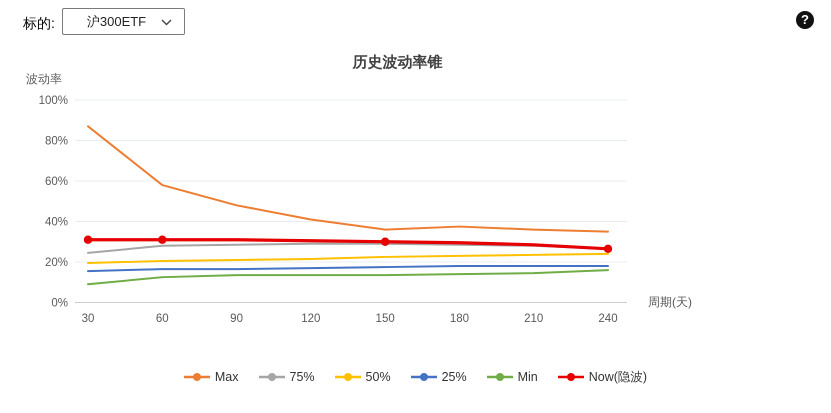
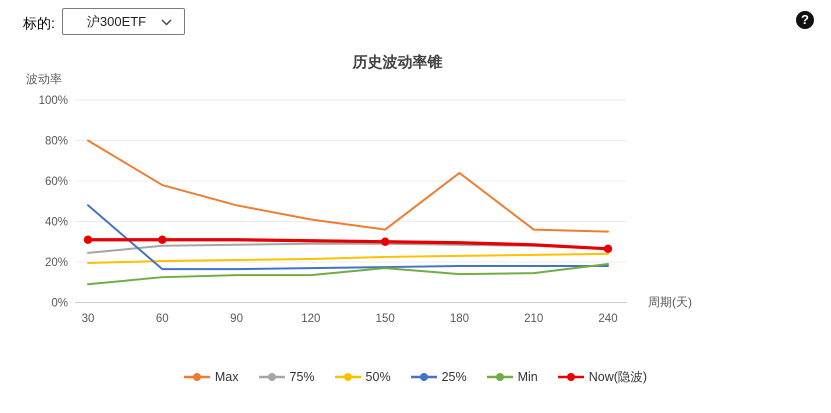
Max/30: 87% -> 80%
25%/30: 16% -> 48%
Min/150: 14% -> 17%
Max/180: 38% -> 64%
Min/240: 16% -> 19%
